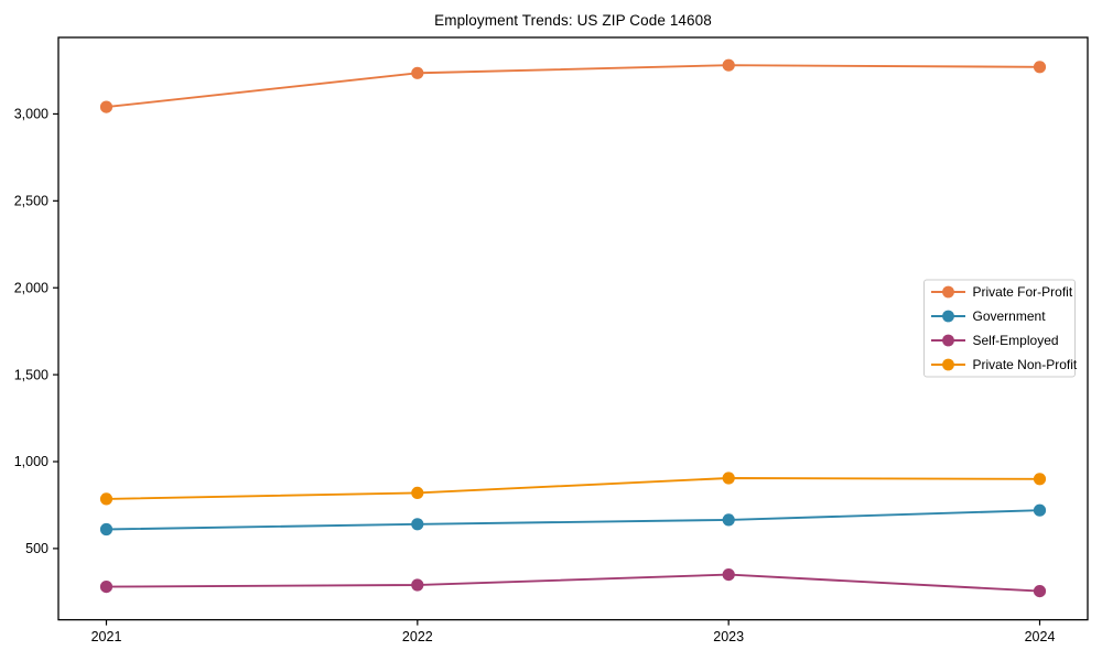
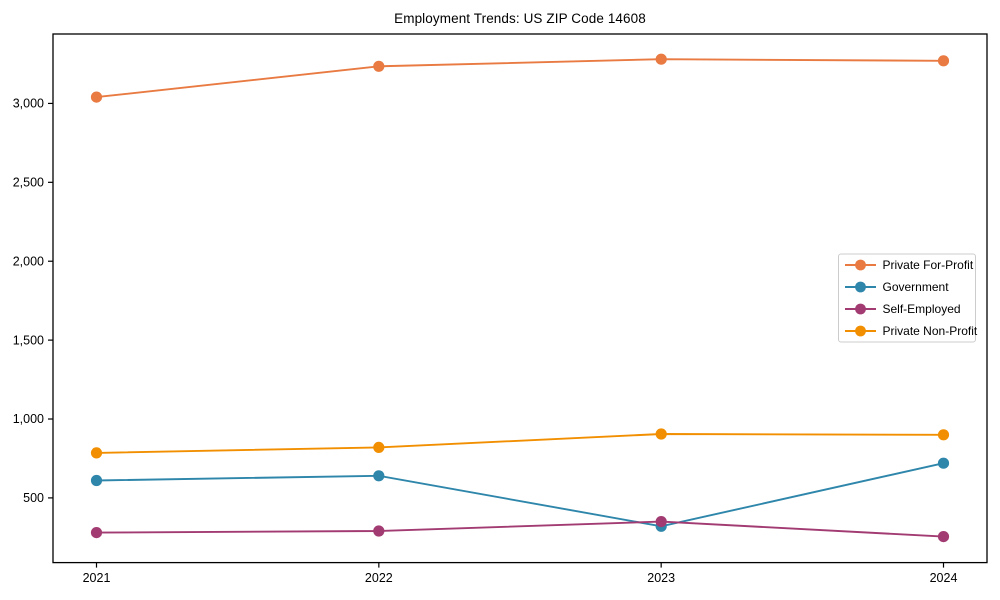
Government/2023: 660 -> 320
